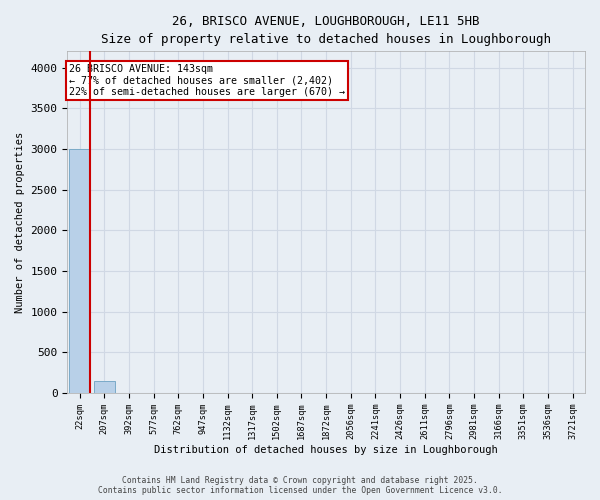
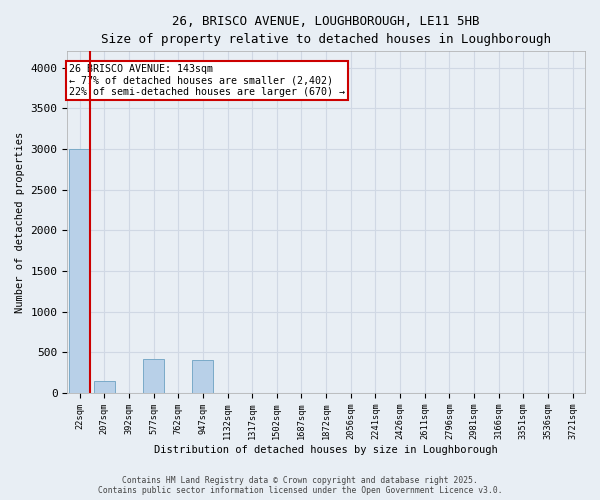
577sqm: 0 -> 420
947sqm: 0 -> 400
